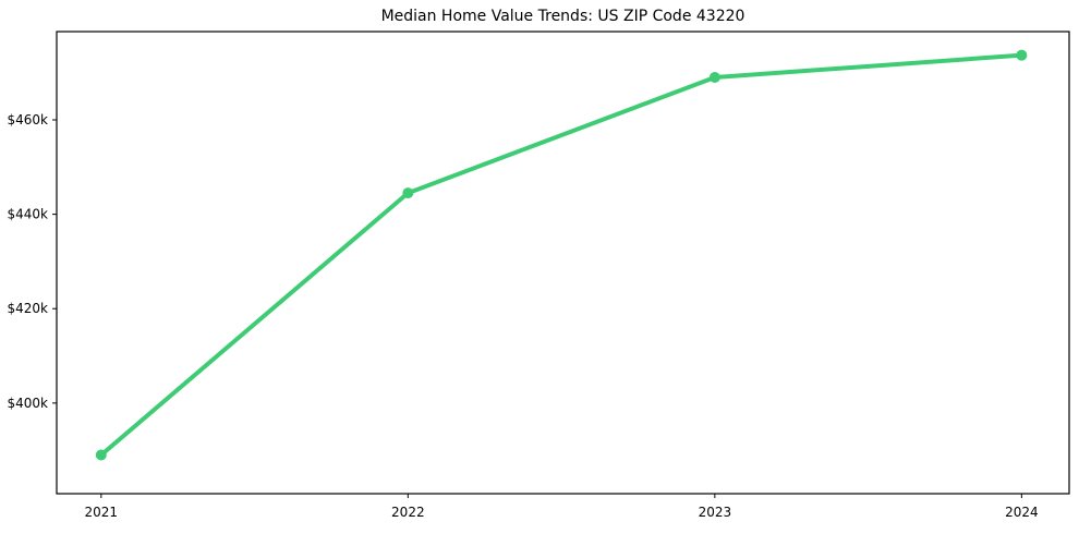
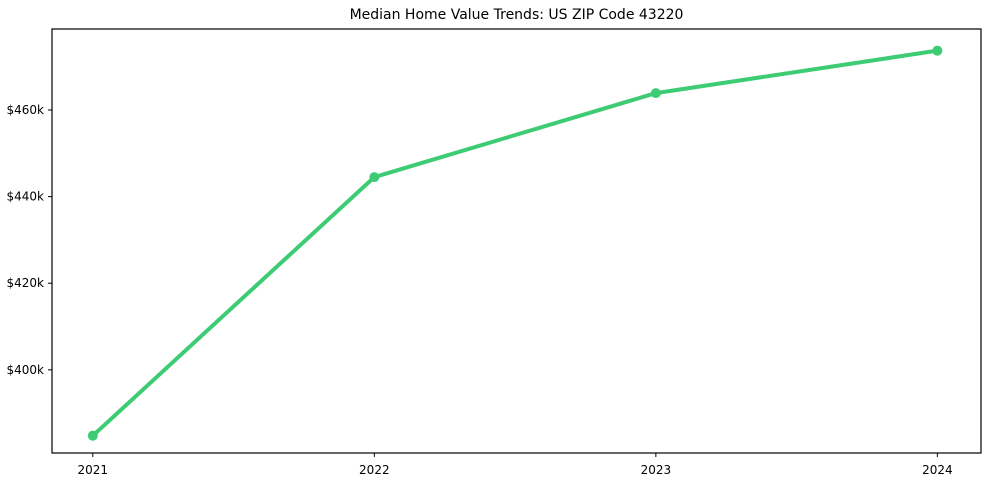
2021: $389k -> $385k
2023: $469k -> $464k
